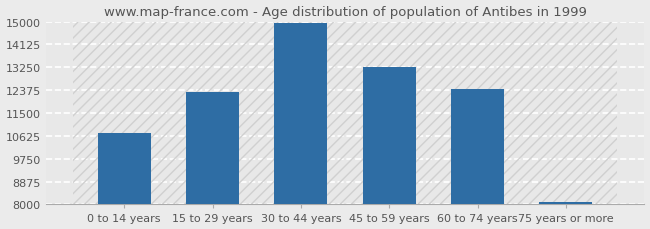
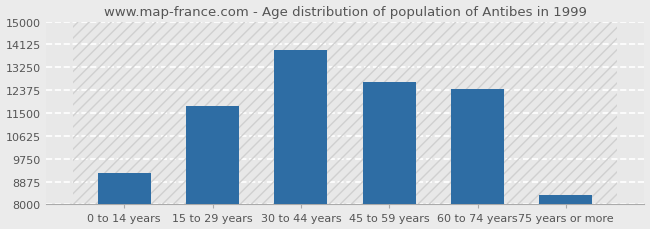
0 to 14 years: 10750 -> 9200
15 to 29 years: 12300 -> 11750
30 to 44 years: 14950 -> 13900
45 to 59 years: 13250 -> 12700
75 years or more: 8100 -> 8350
